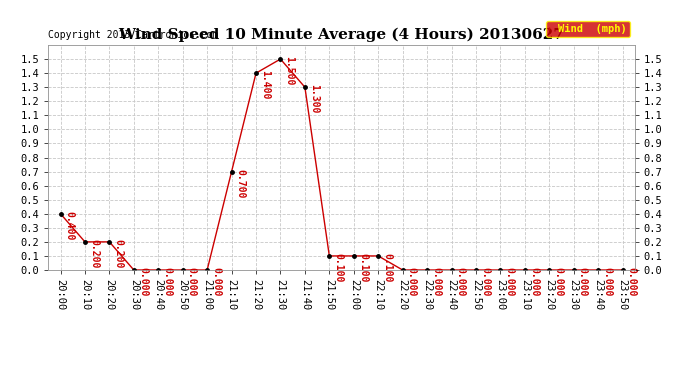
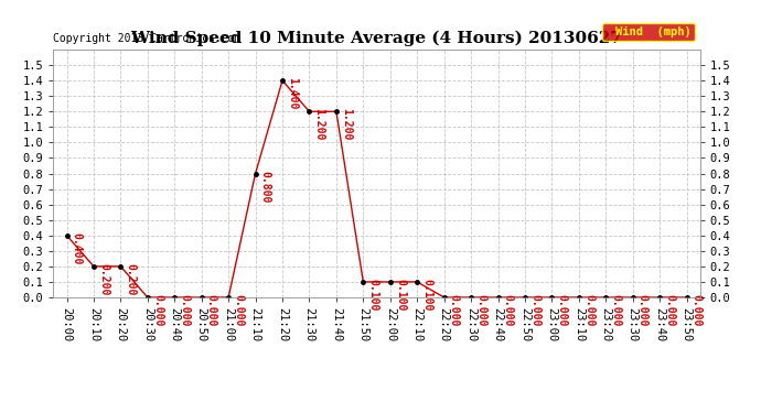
21:10: 0.700 -> 0.800
21:30: 1.500 -> 1.200
21:40: 1.300 -> 1.200
